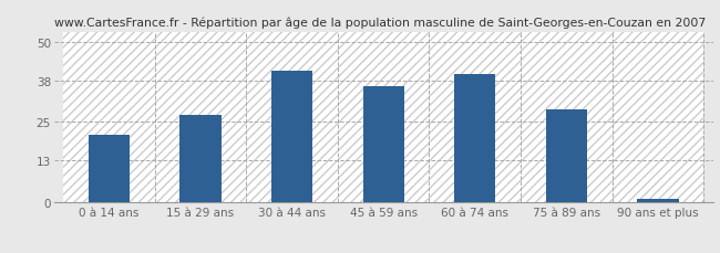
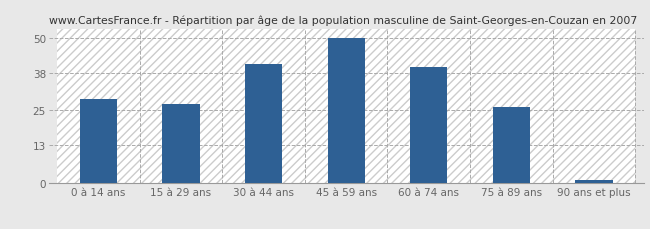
0 à 14 ans: 21 -> 29
45 à 59 ans: 36 -> 50
75 à 89 ans: 29 -> 26
